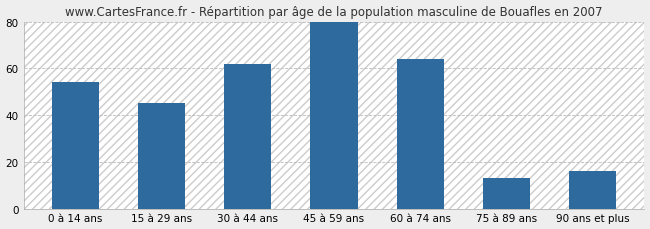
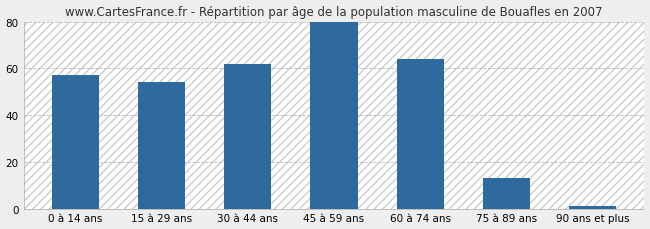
0 à 14 ans: 54 -> 57
15 à 29 ans: 45 -> 54
90 ans et plus: 16 -> 1
